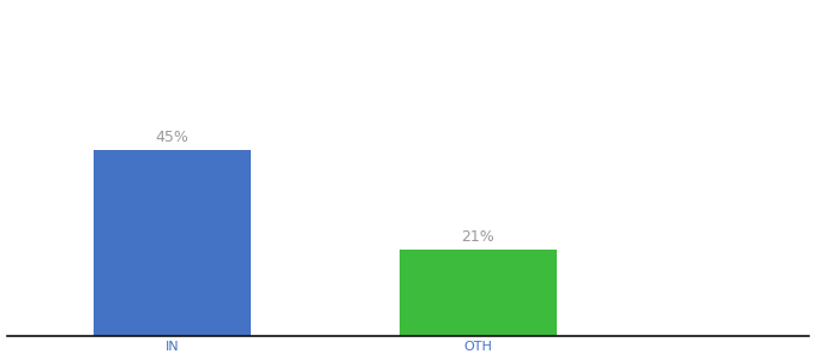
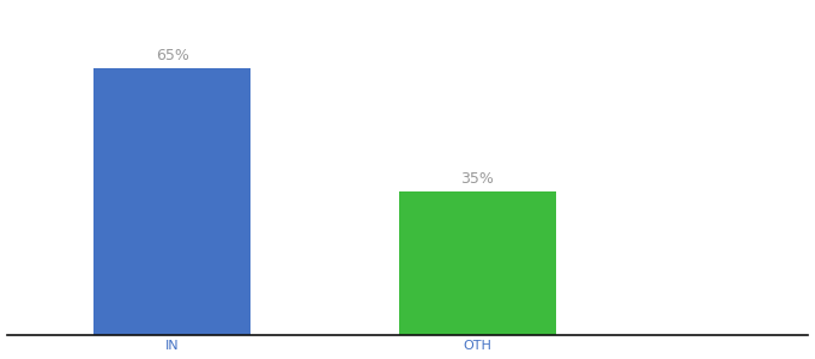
IN: 45% -> 65%
OTH: 21% -> 35%
